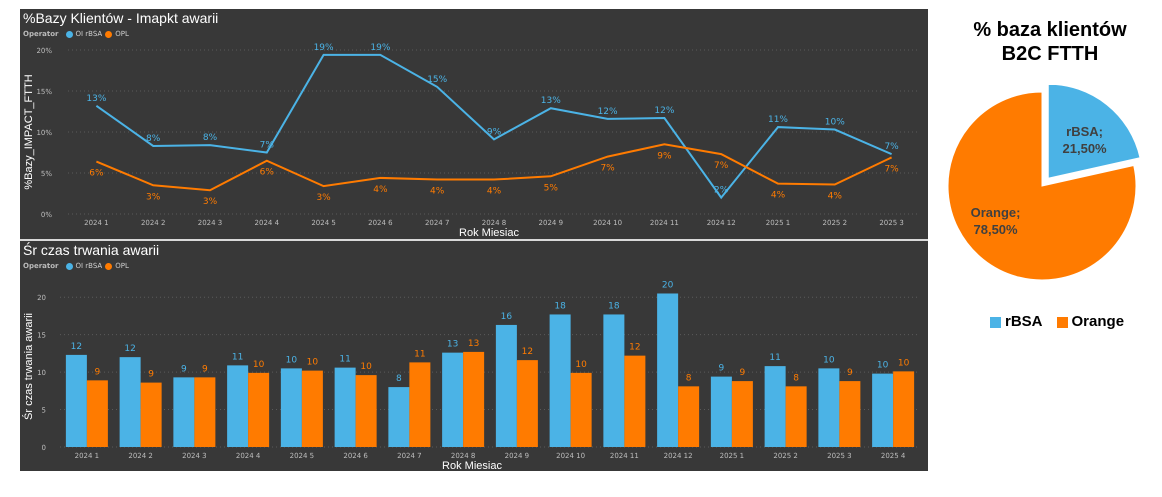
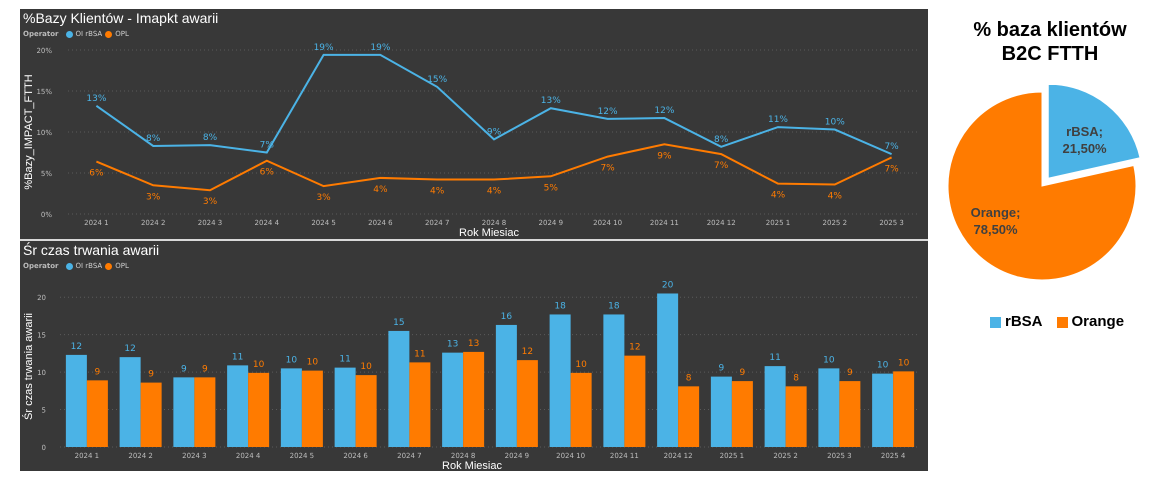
%Bazy Klientów - Imapkt awarii/OI rBSA/2024 12: 2% -> 8%
Śr czas trwania awarii/OI rBSA/2024 7: 8 -> 15
